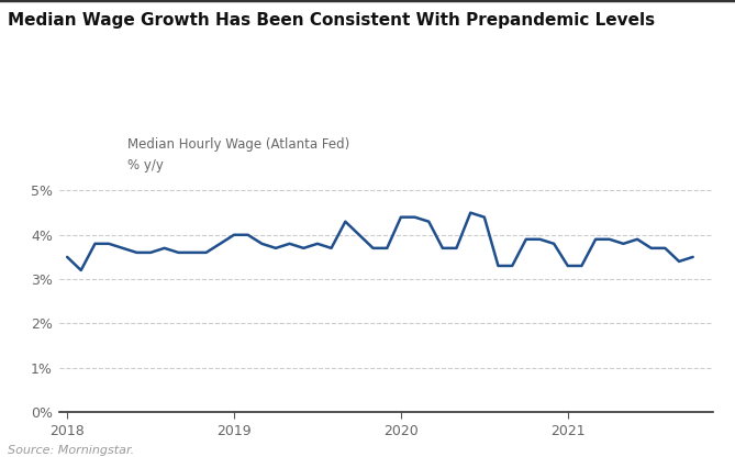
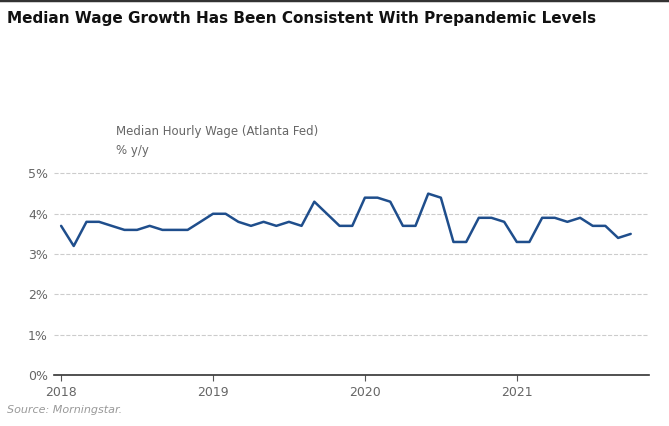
2018: 3.5% -> 3.7%
